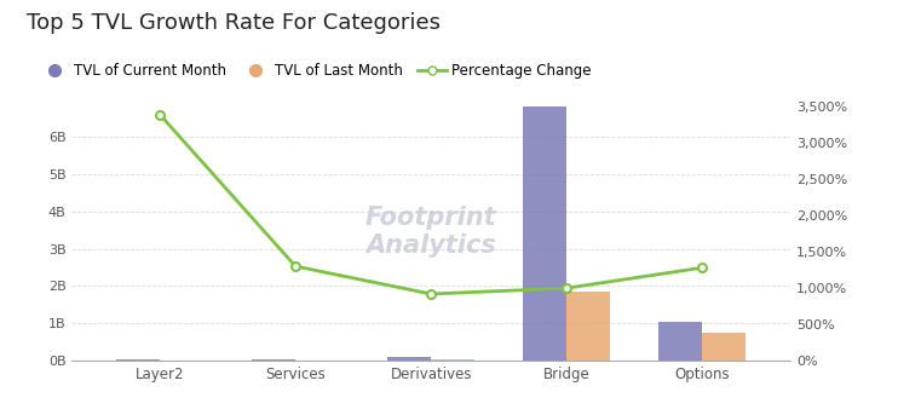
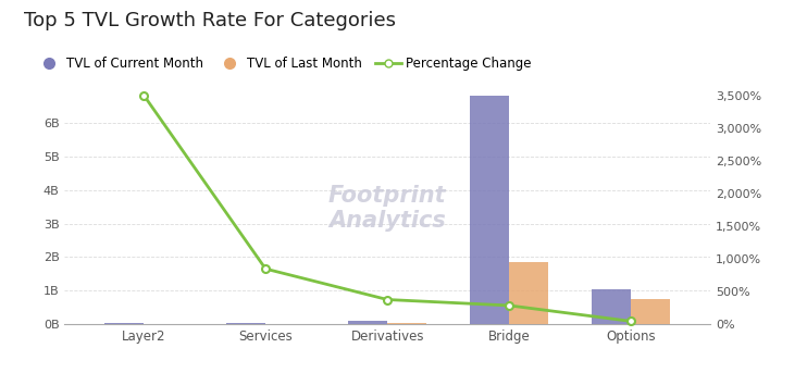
Percentage Change/Layer2: 3,380% -> 3,500%
Percentage Change/Services: 1,300% -> 850%
Percentage Change/Derivatives: 920% -> 380%
Percentage Change/Bridge: 1,000% -> 290%
Percentage Change/Options: 1,280% -> 50%
